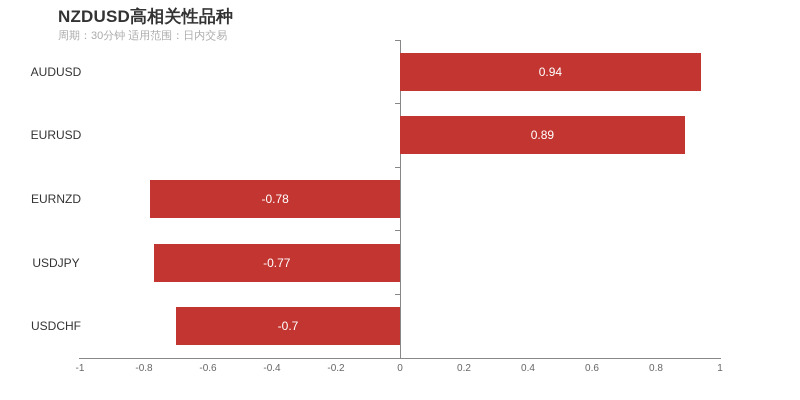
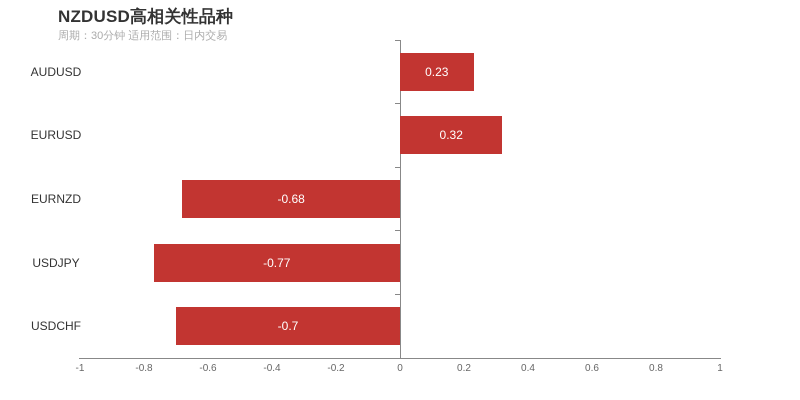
AUDUSD: 0.94 -> 0.23
EURUSD: 0.89 -> 0.32
EURNZD: -0.78 -> -0.68
